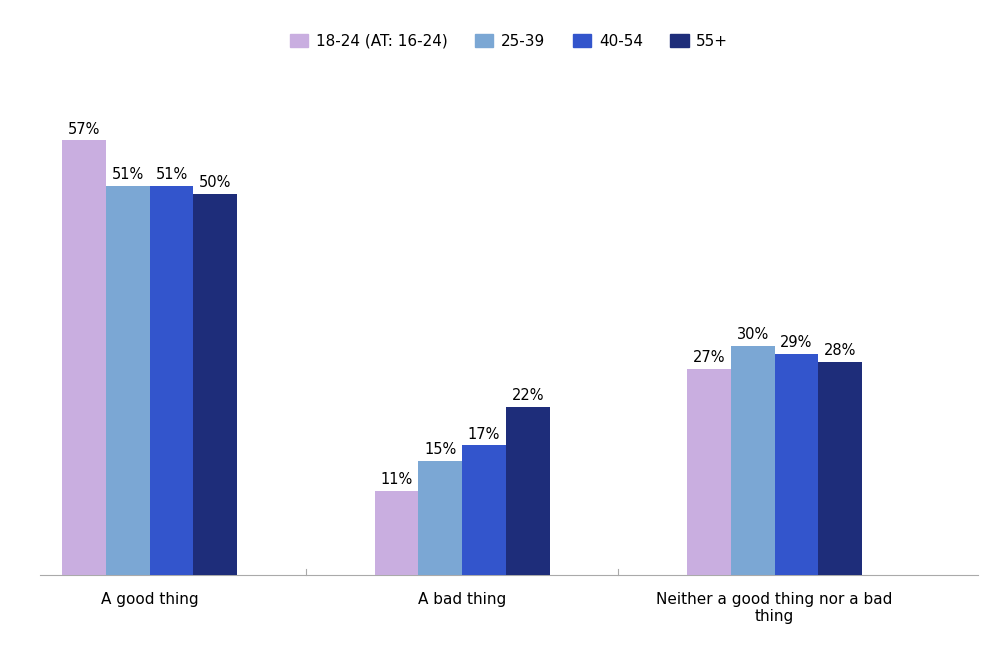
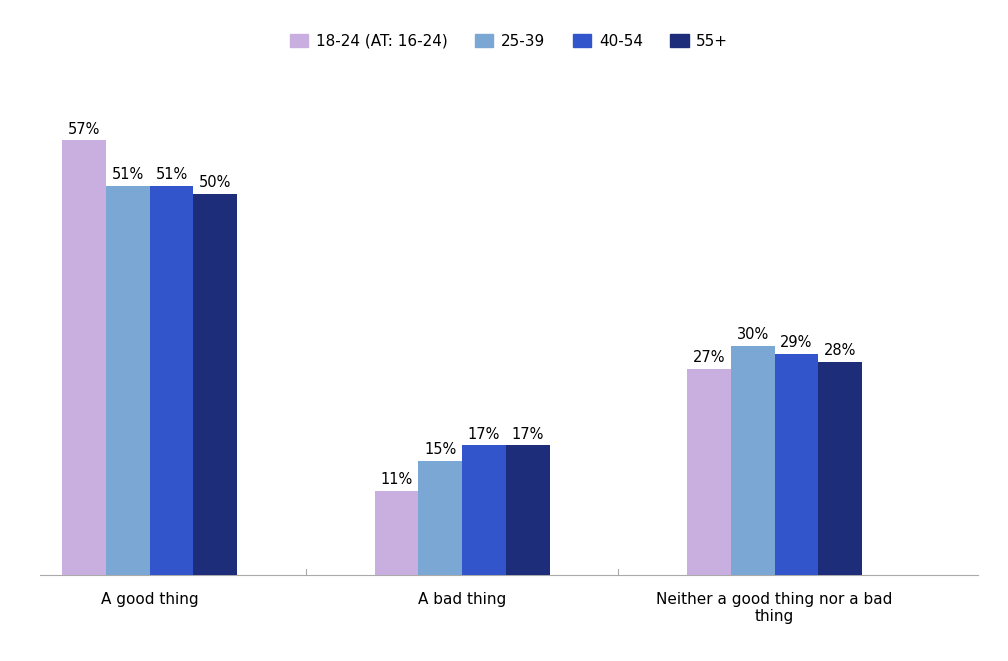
55+/A bad thing: 22% -> 17%
